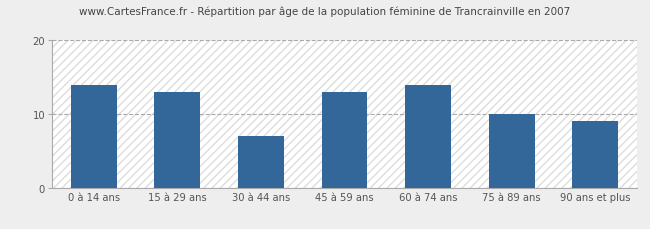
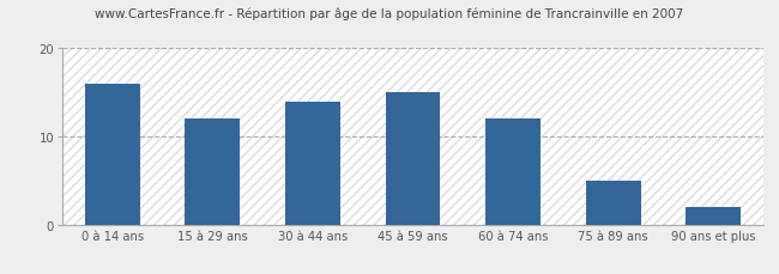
0 à 14 ans: 14 -> 16
15 à 29 ans: 13 -> 12
30 à 44 ans: 7 -> 14
45 à 59 ans: 13 -> 15
60 à 74 ans: 14 -> 12
75 à 89 ans: 10 -> 5
90 ans et plus: 9 -> 2
